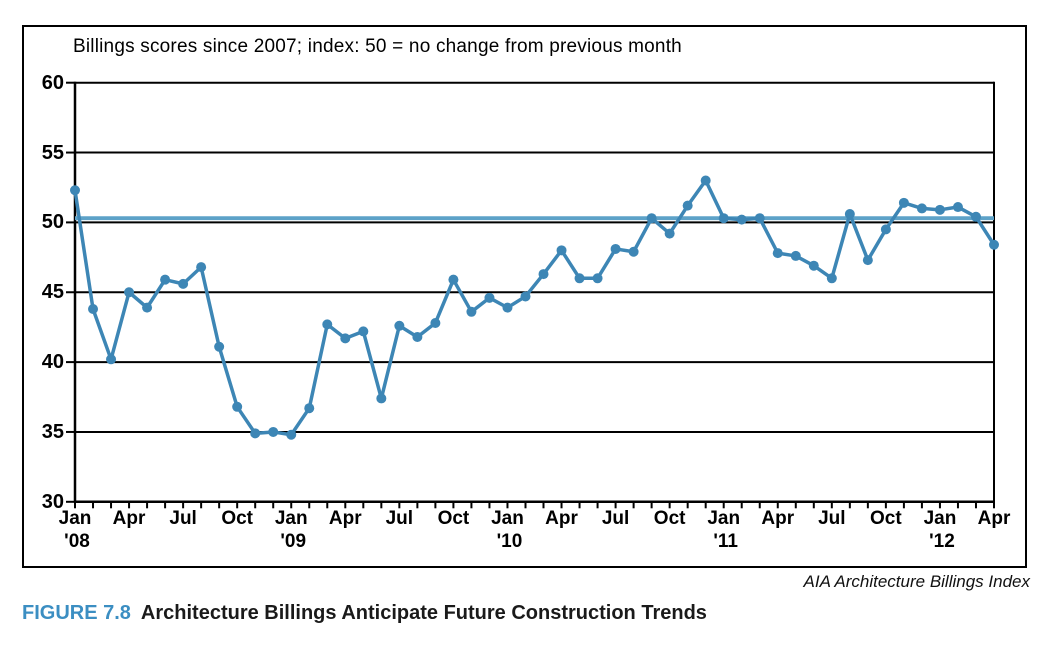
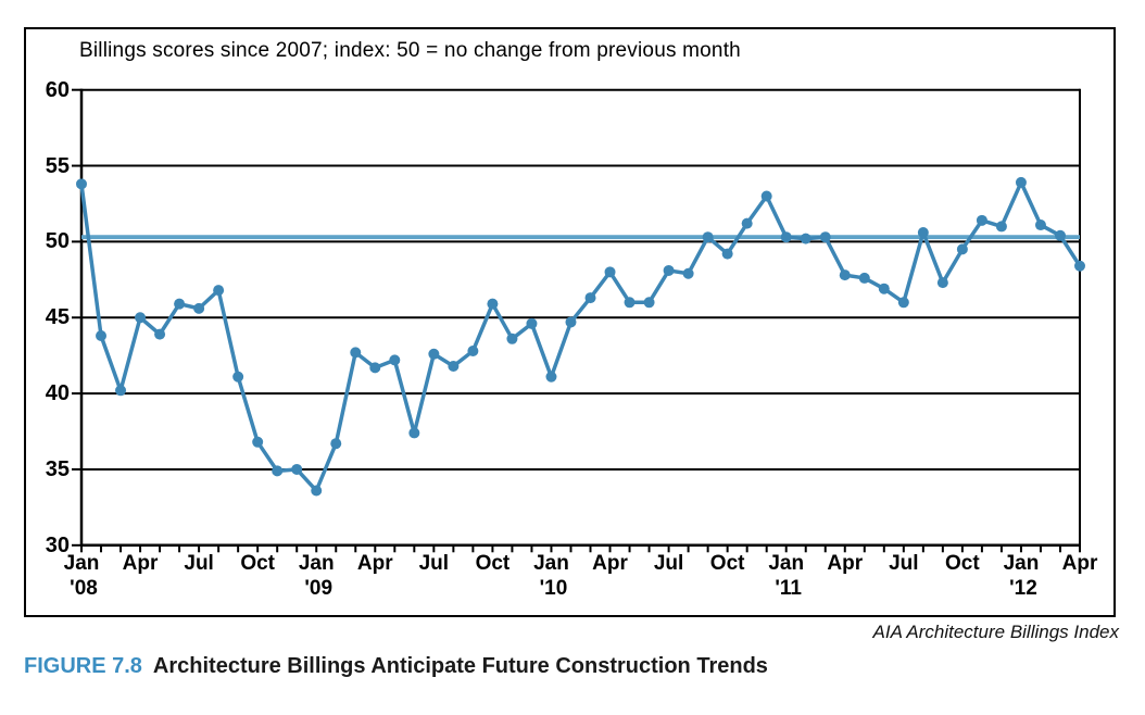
Jan '08: 52.3 -> 53.8
Jan '09: 34.8 -> 33.6
Jan '10: 43.9 -> 41.1
Jan '12: 50.9 -> 53.9
